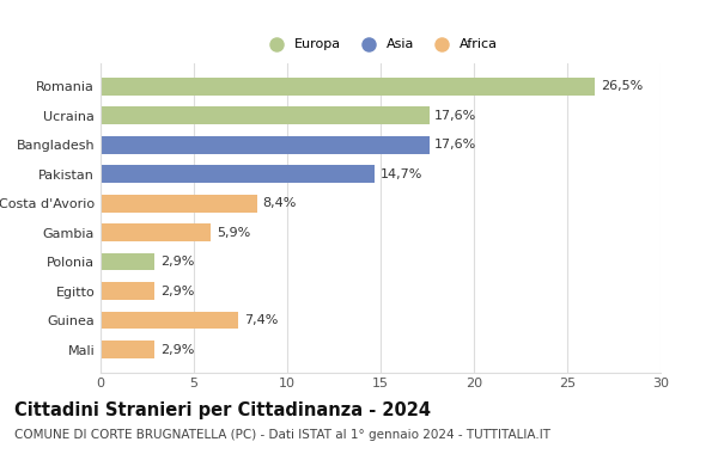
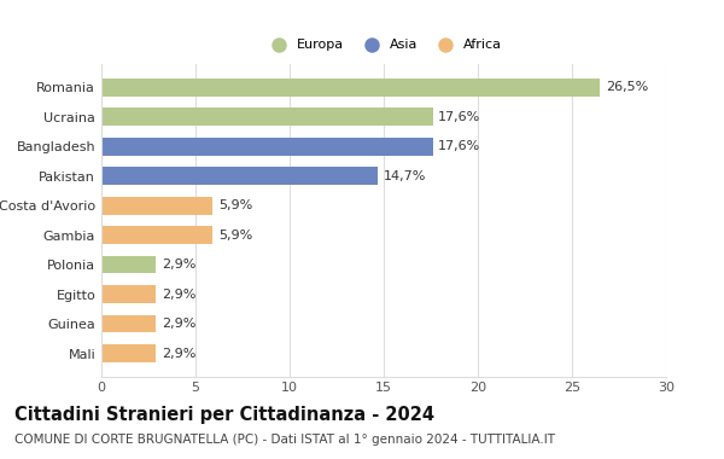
Costa d'Avorio: 8,4% -> 5,9%
Guinea: 7,4% -> 2,9%
